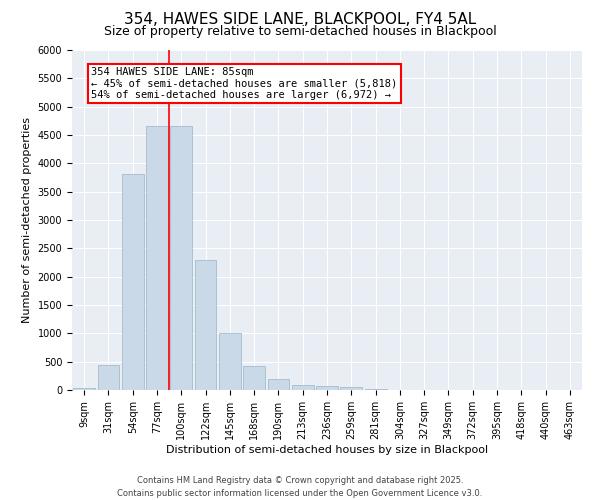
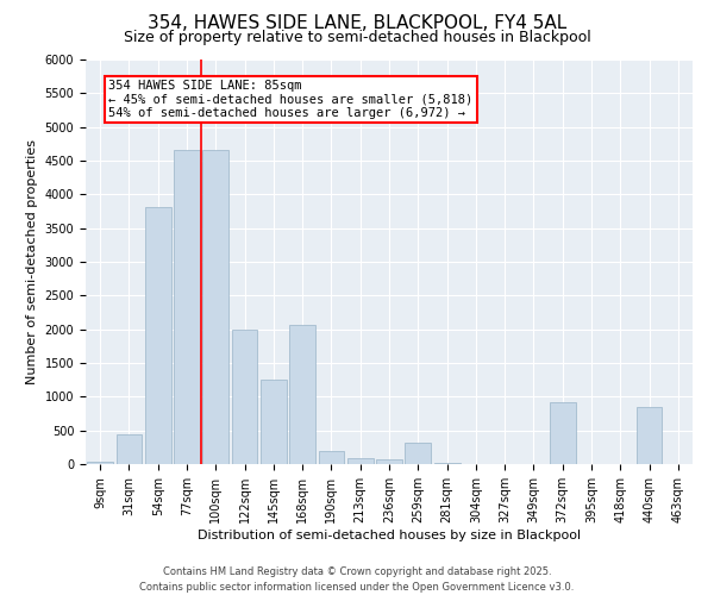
122sqm: 2300 -> 2000
145sqm: 1000 -> 1260
168sqm: 420 -> 2060
259sqm: 60 -> 320
372sqm: 0 -> 920
440sqm: 0 -> 840
